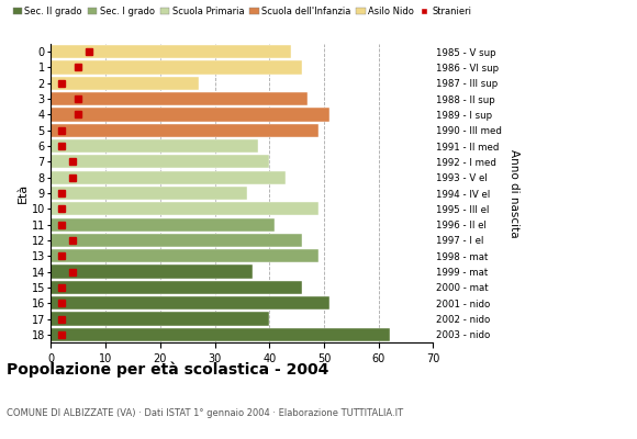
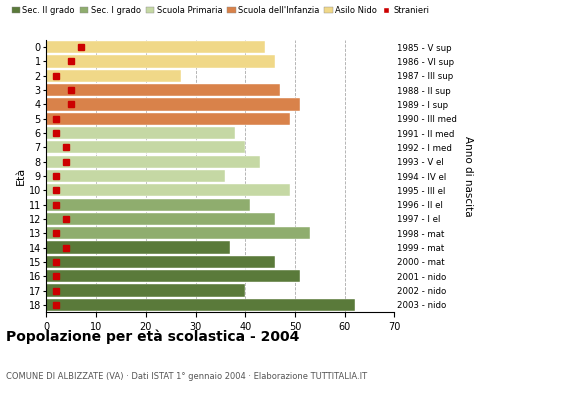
13: 49 -> 53
